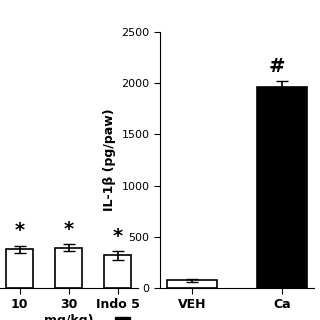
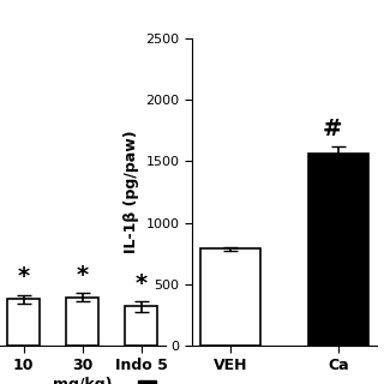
VEH: 80 -> 790
Ca: 1960 -> 1560
